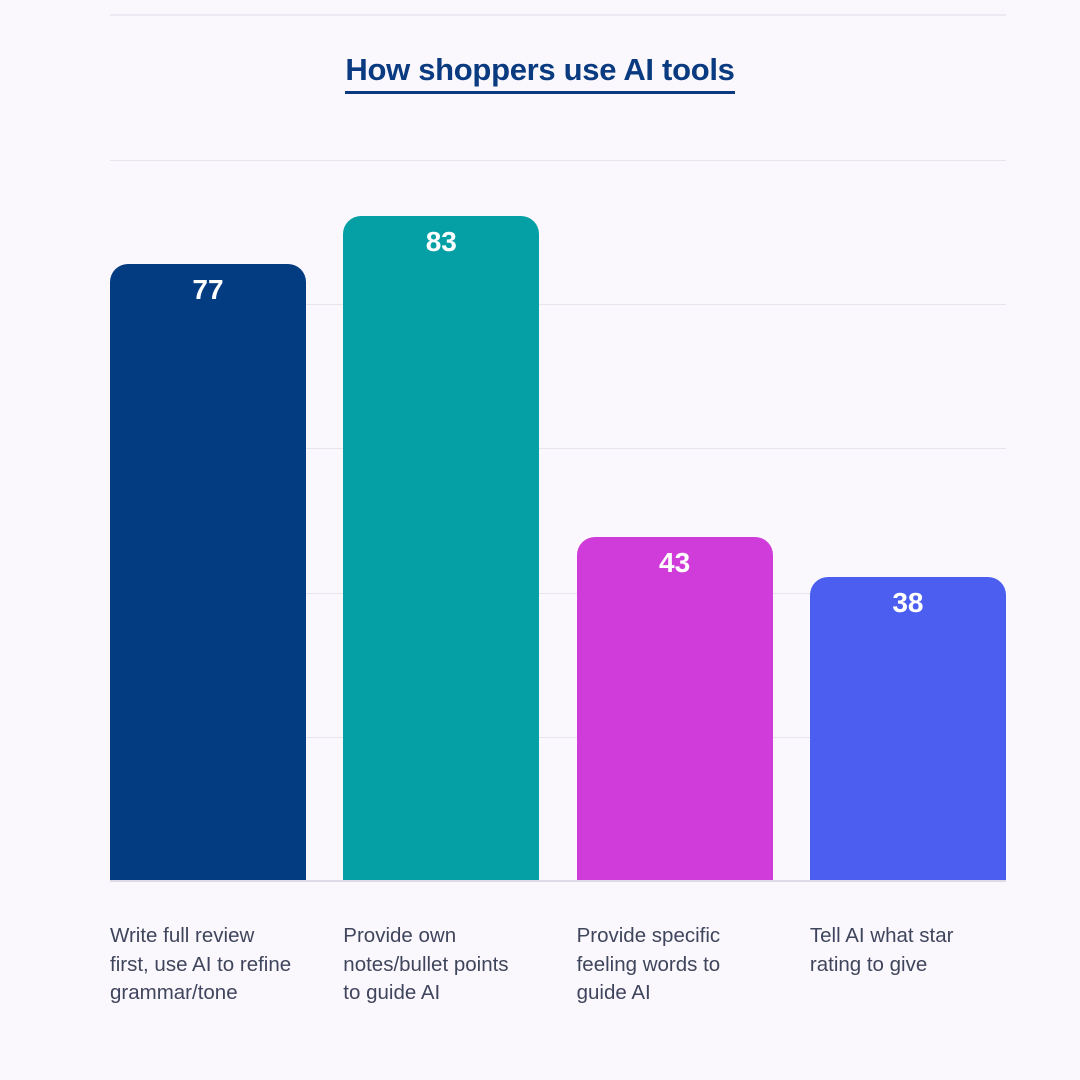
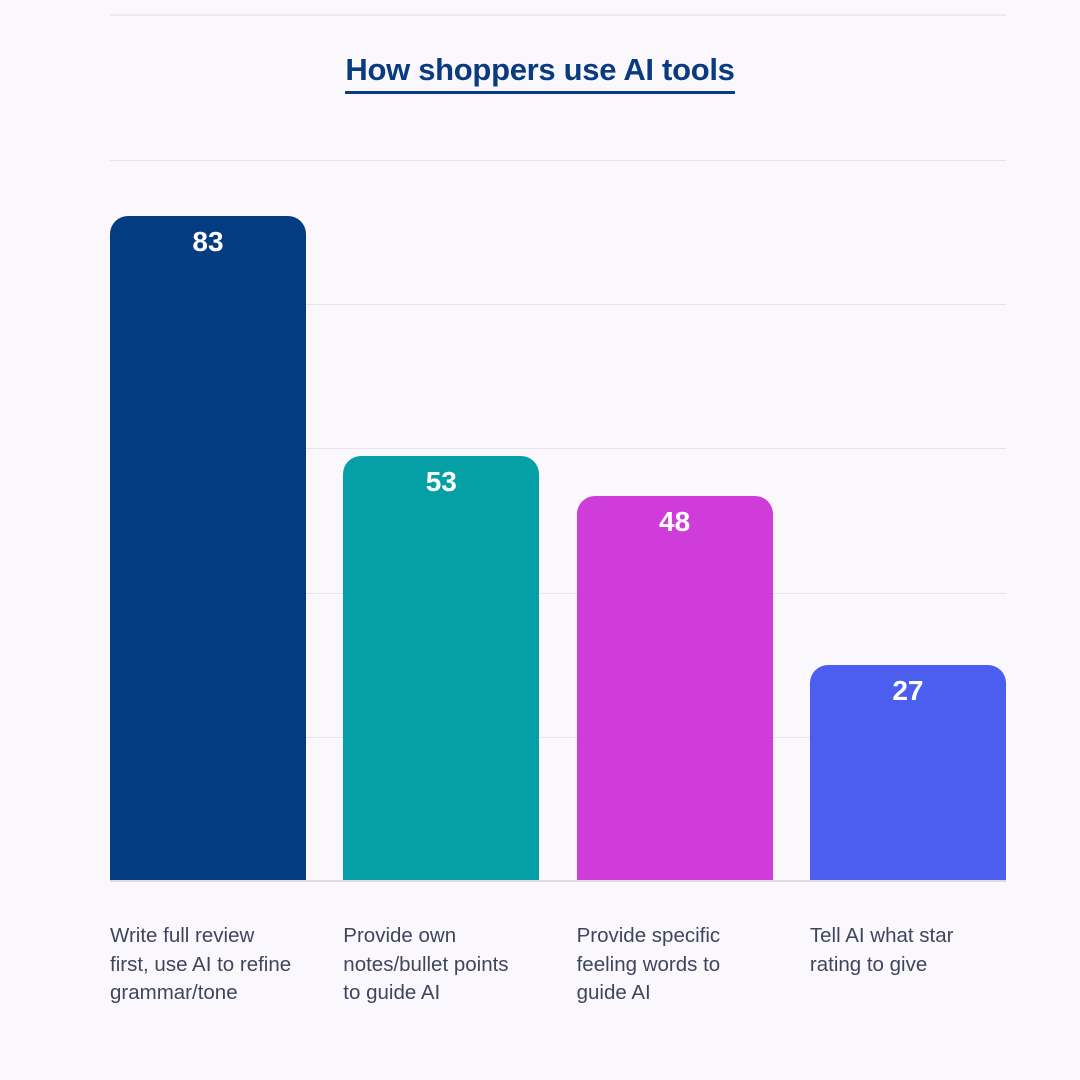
Write full review first, use AI to refine grammar/tone: 77 -> 83
Provide own notes/bullet points to guide AI: 83 -> 53
Provide specific feeling words to guide AI: 43 -> 48
Tell AI what star rating to give: 38 -> 27
